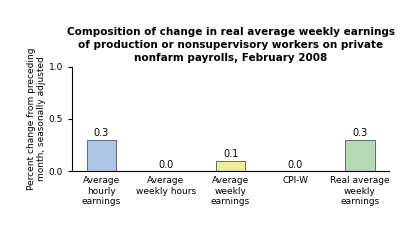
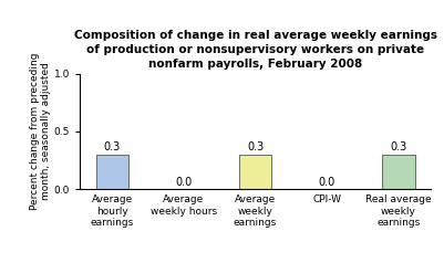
Average weekly earnings: 0.1 -> 0.3
